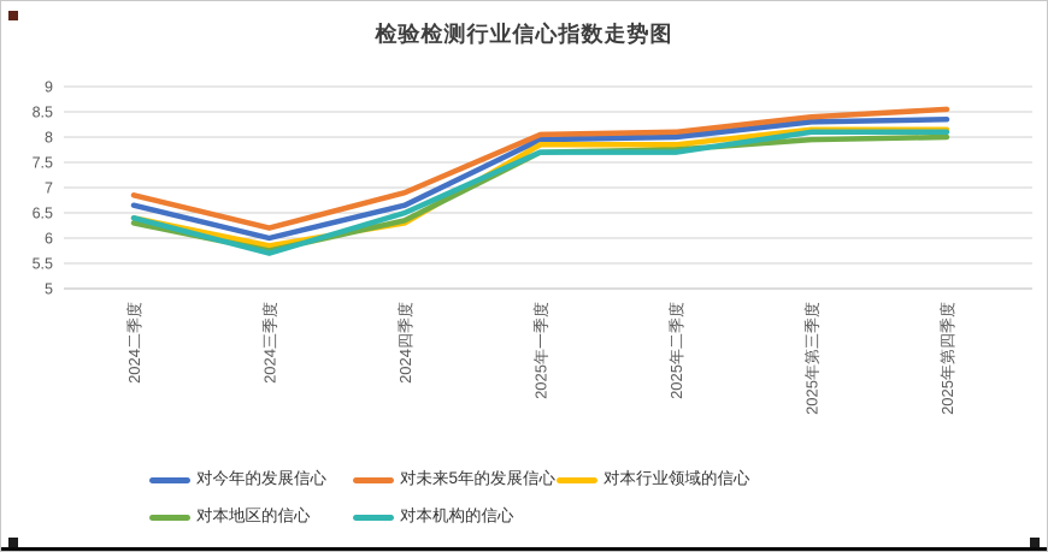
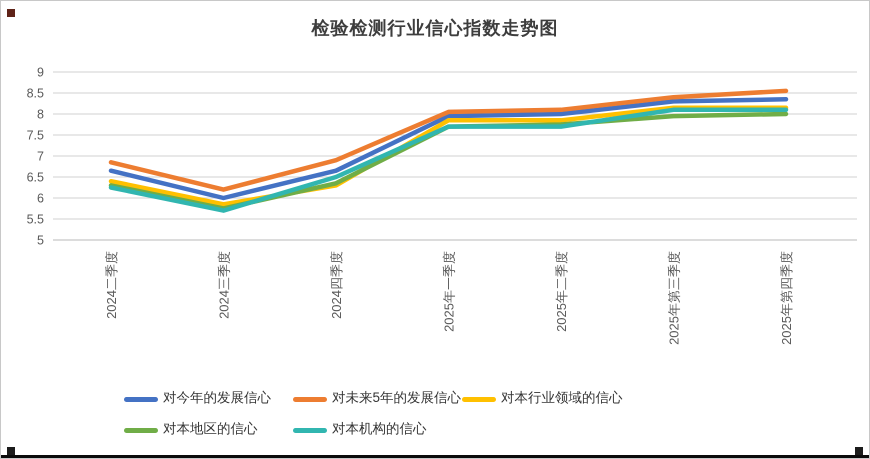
对本机构的信心/2024二季度: 6.4 -> 6.2
